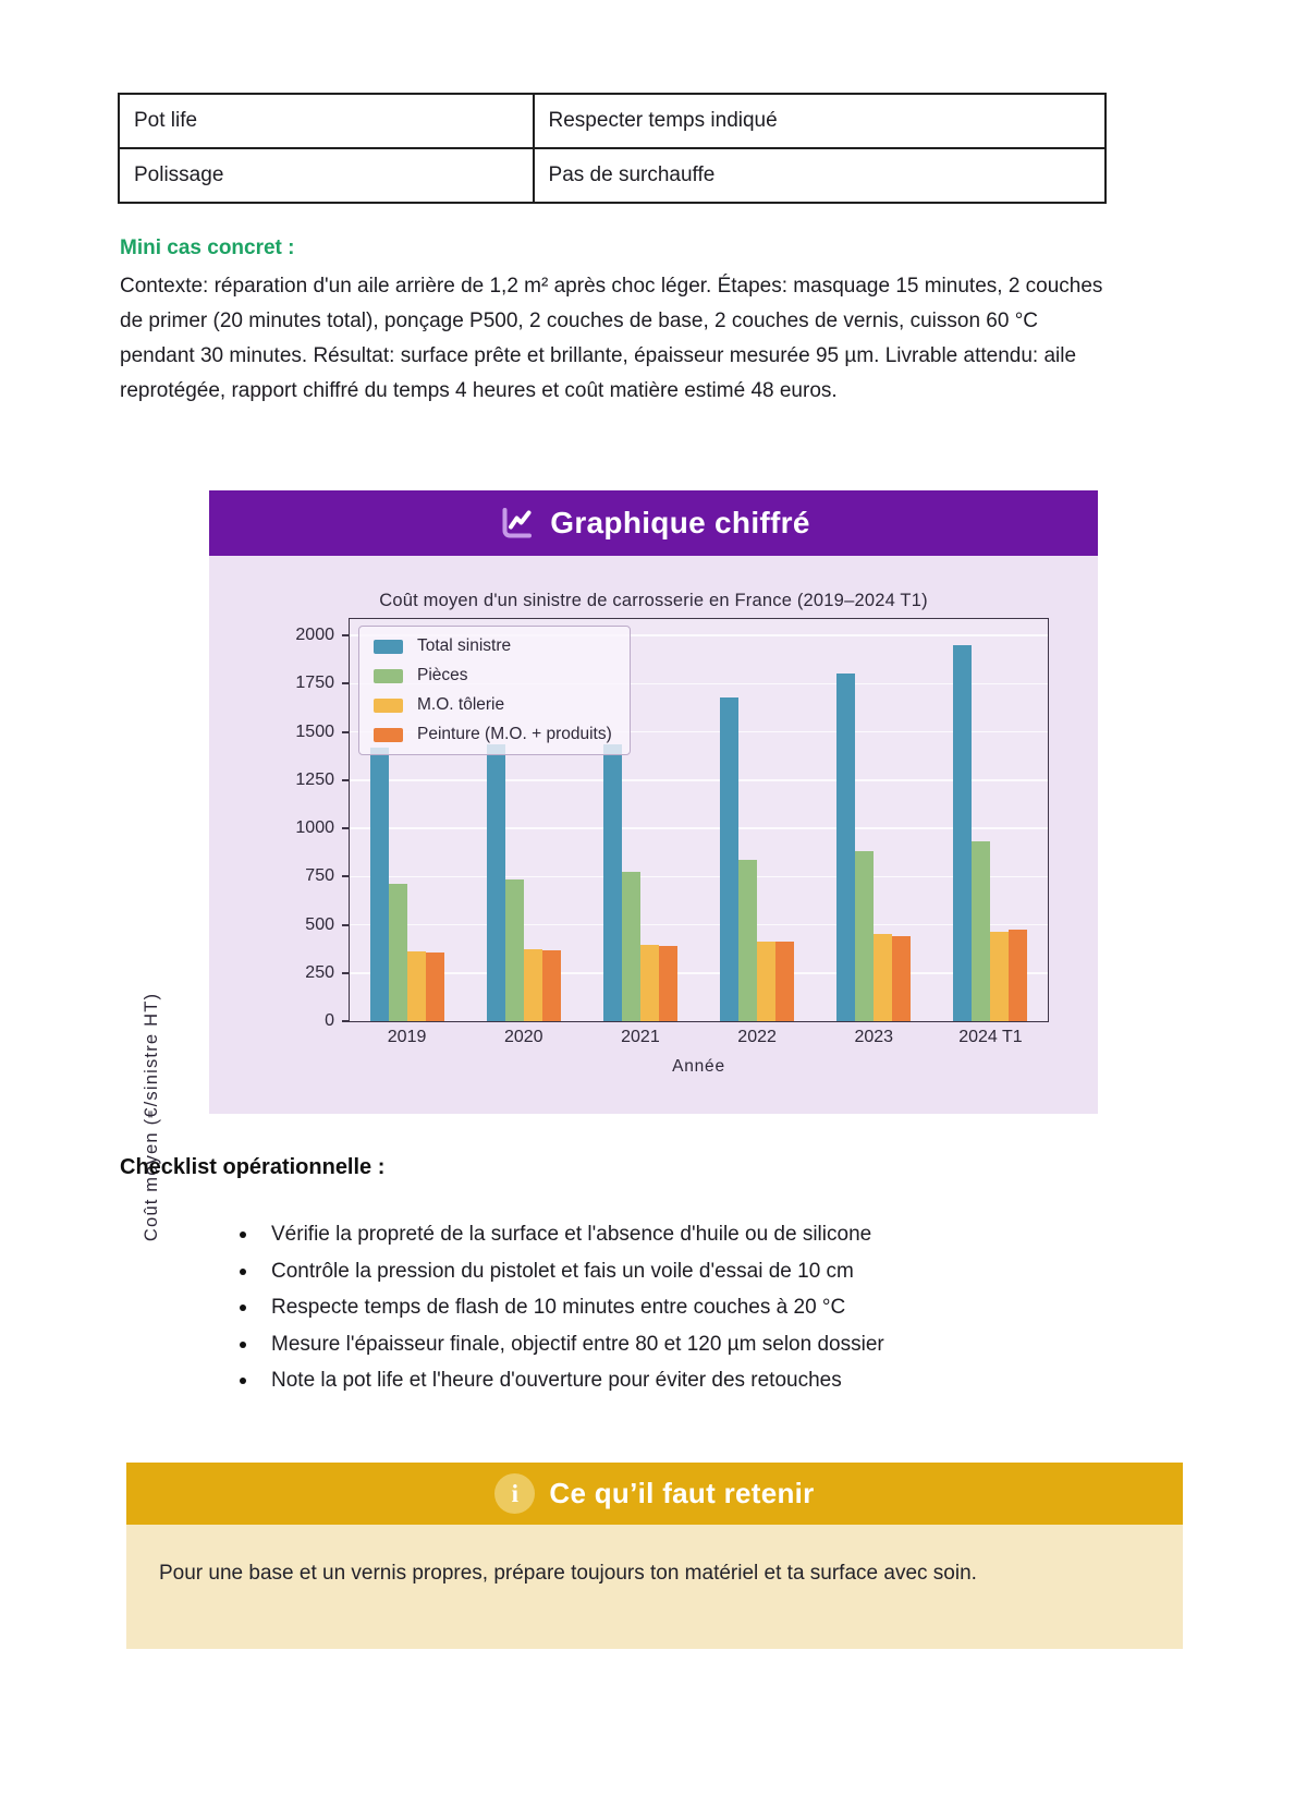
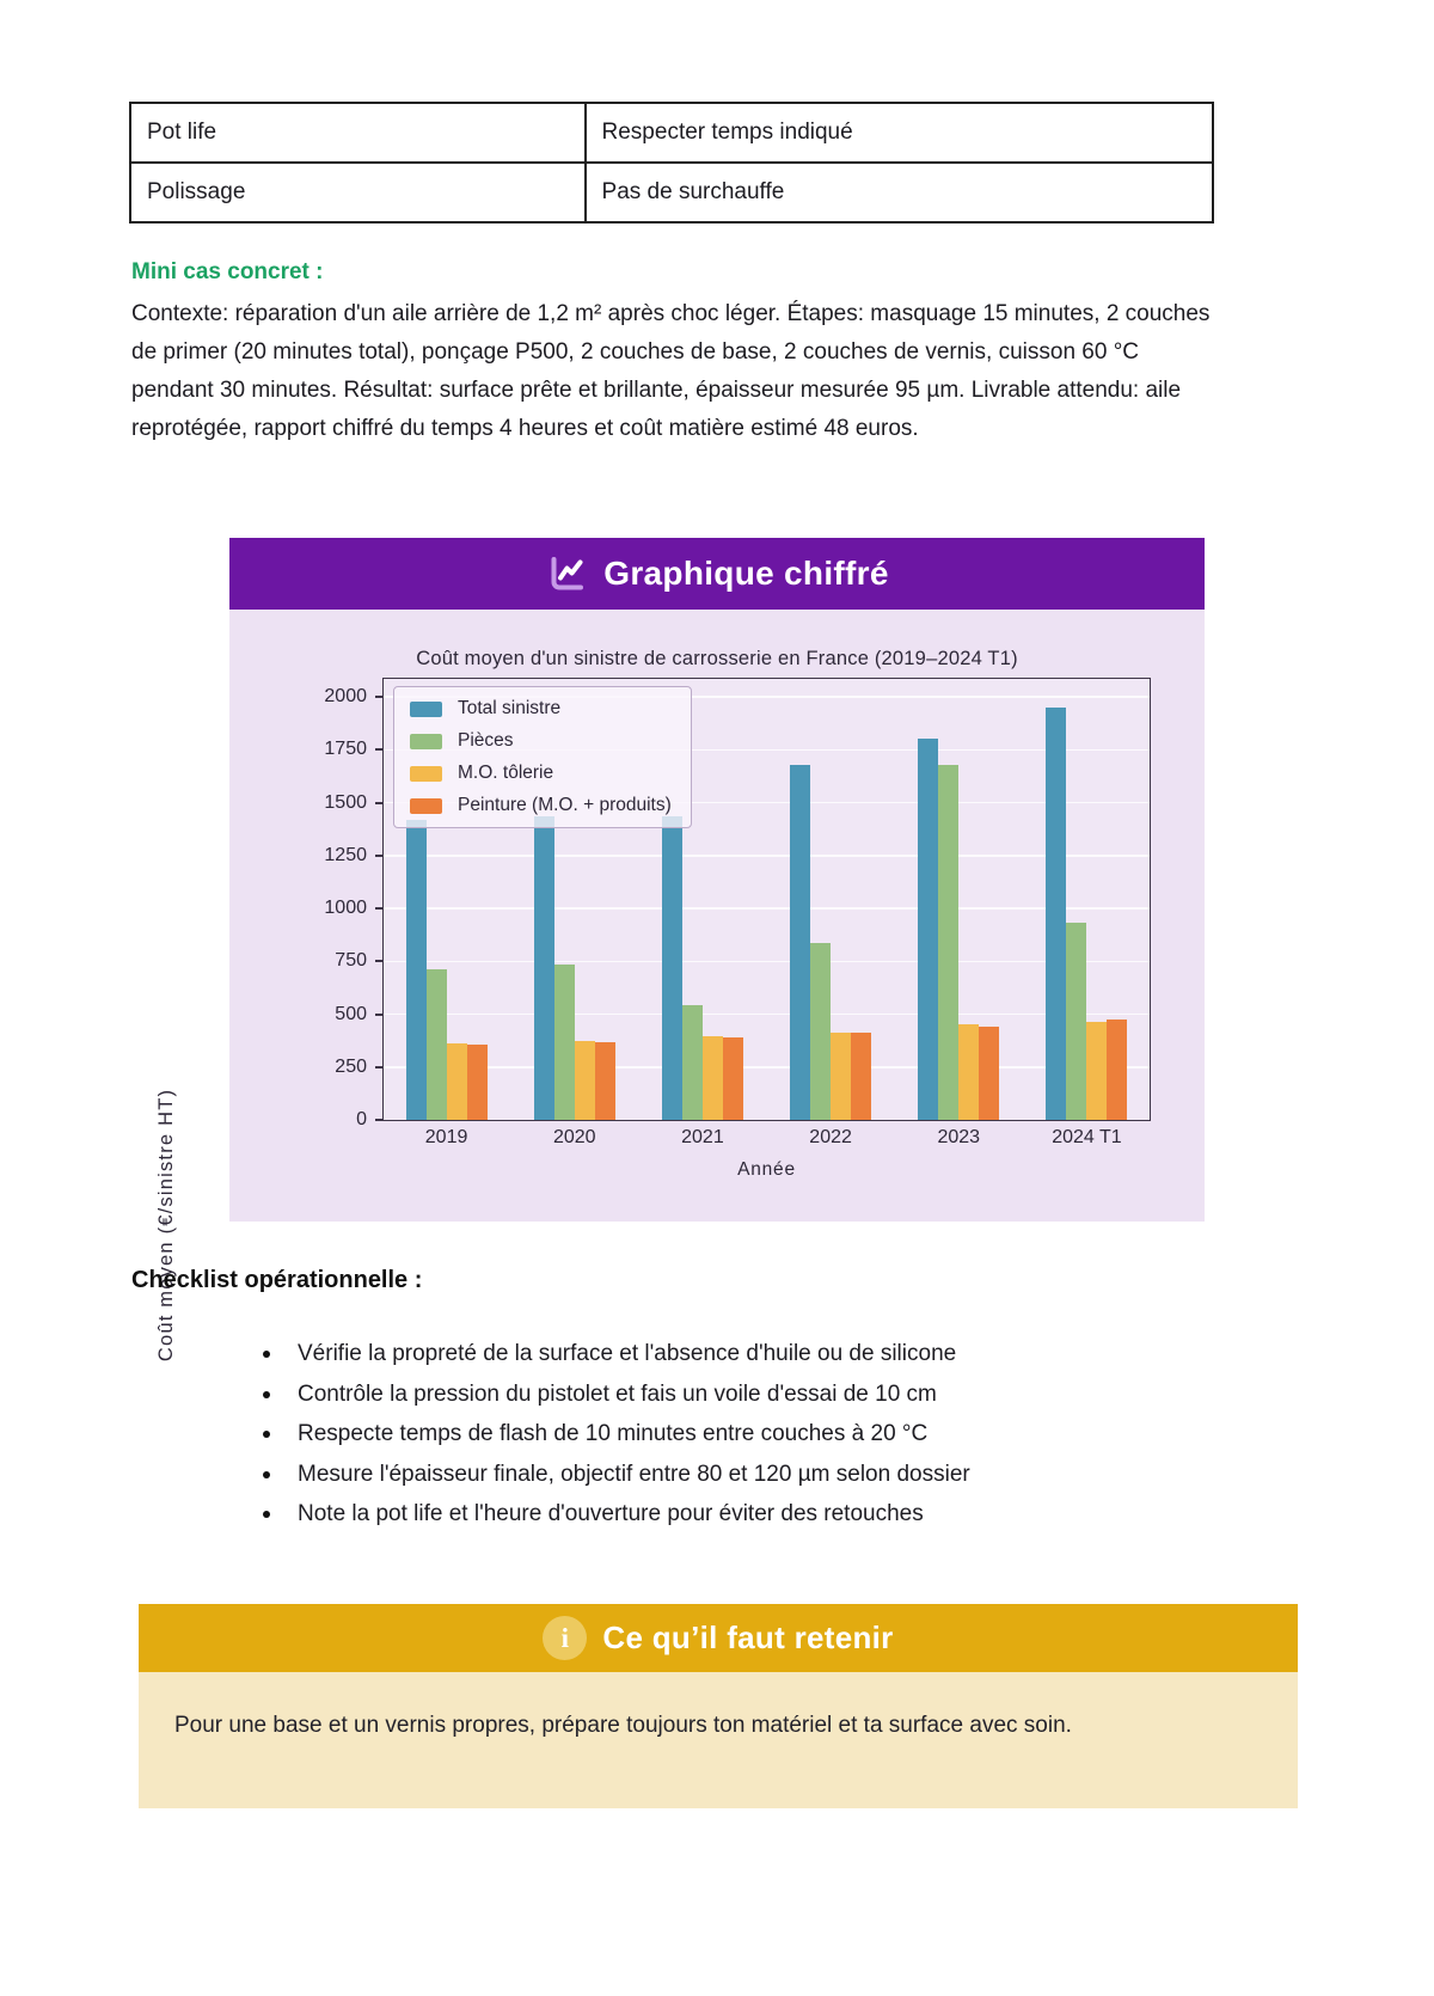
Pièces/2021: 780 -> 540
Pièces/2023: 880 -> 1680
